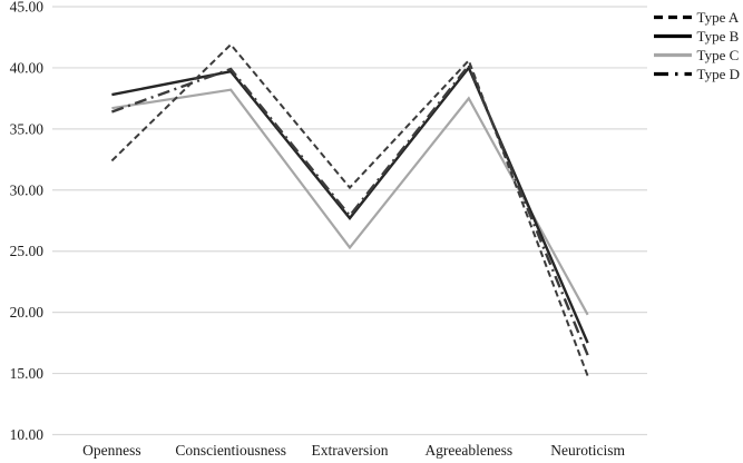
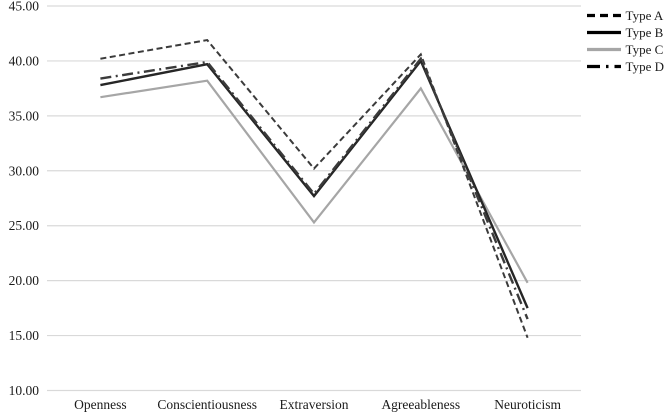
Type A/Openness: 32.4 -> 40.2
Type D/Openness: 36.4 -> 38.4
